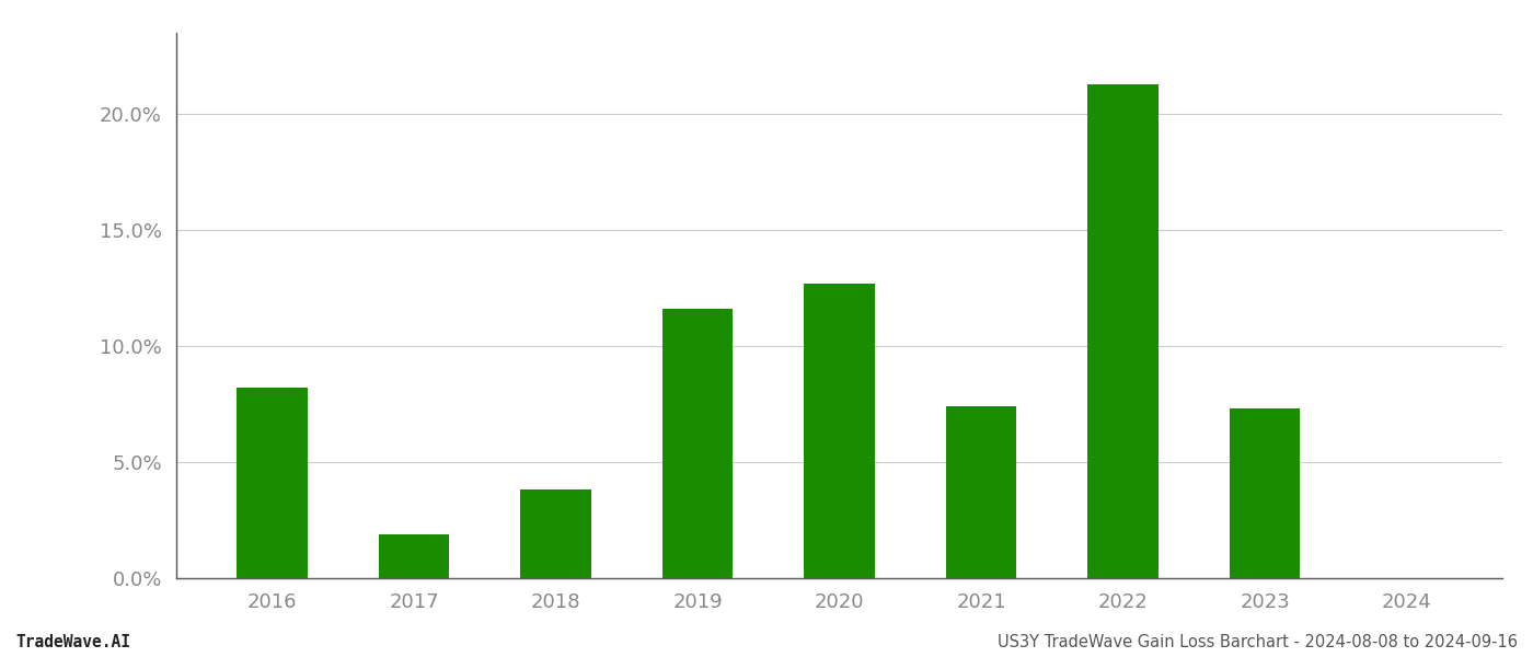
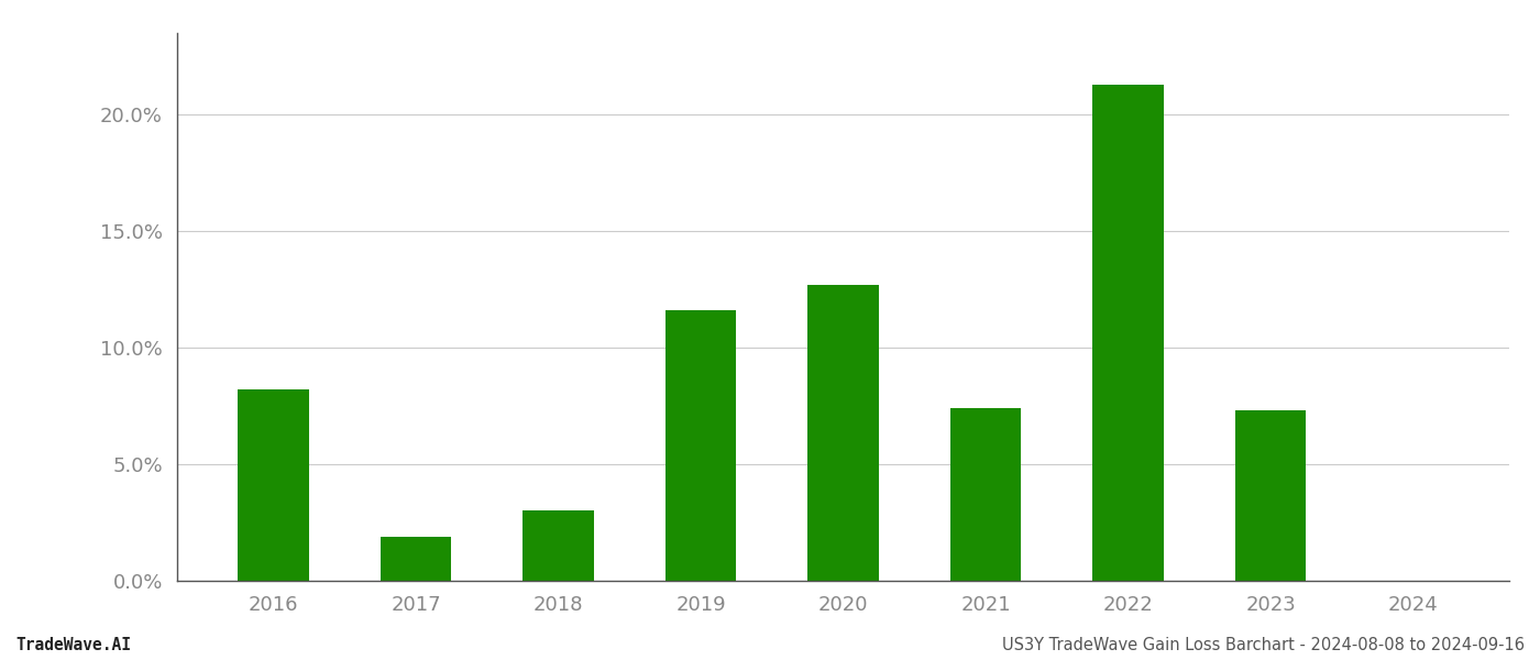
2018: 3.8% -> 3.0%
